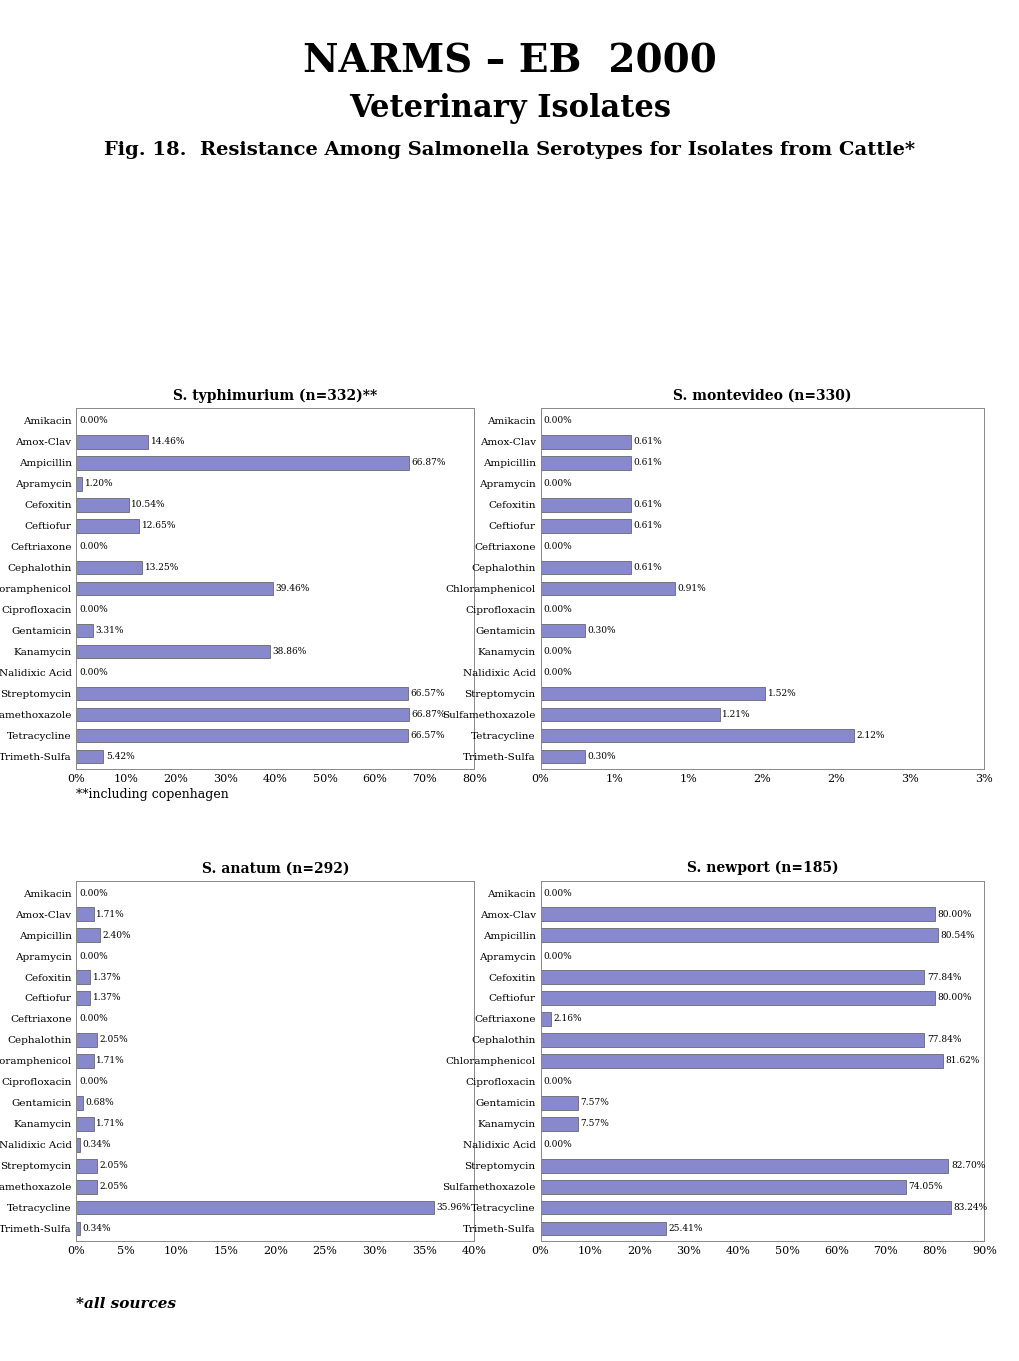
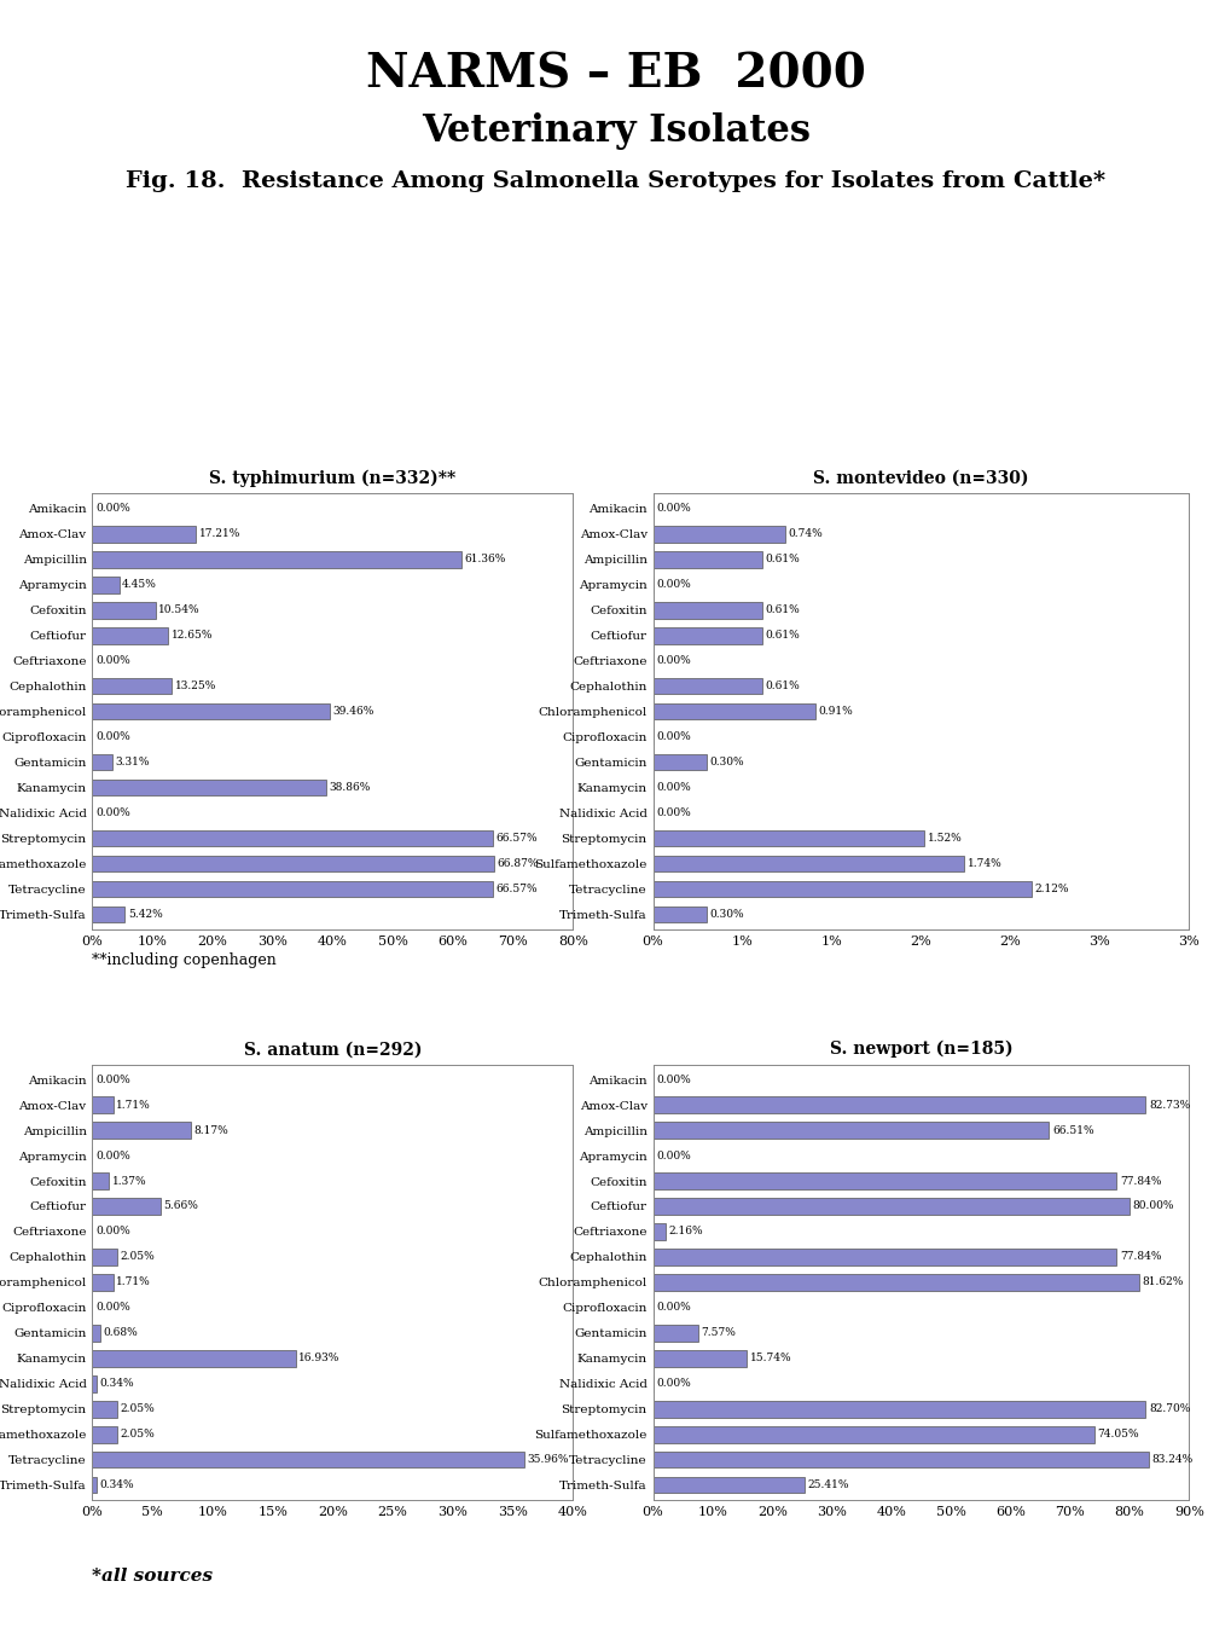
S. typhimurium (n=332)**/Amox-Clav: 14.46% -> 17.21%
S. typhimurium (n=332)**/Ampicillin: 66.87% -> 61.36%
S. typhimurium (n=332)**/Apramycin: 1.20% -> 4.45%
S. montevideo (n=330)/Amox-Clav: 0.61% -> 0.74%
S. montevideo (n=330)/Sulfamethoxazole: 1.21% -> 1.74%
S. anatum (n=292)/Ampicillin: 2.40% -> 8.17%
S. anatum (n=292)/Ceftiofur: 1.37% -> 5.66%
S. anatum (n=292)/Kanamycin: 1.71% -> 16.93%
S. newport (n=185)/Amox-Clav: 80.00% -> 82.73%
S. newport (n=185)/Ampicillin: 80.54% -> 66.51%
S. newport (n=185)/Kanamycin: 7.57% -> 15.74%
